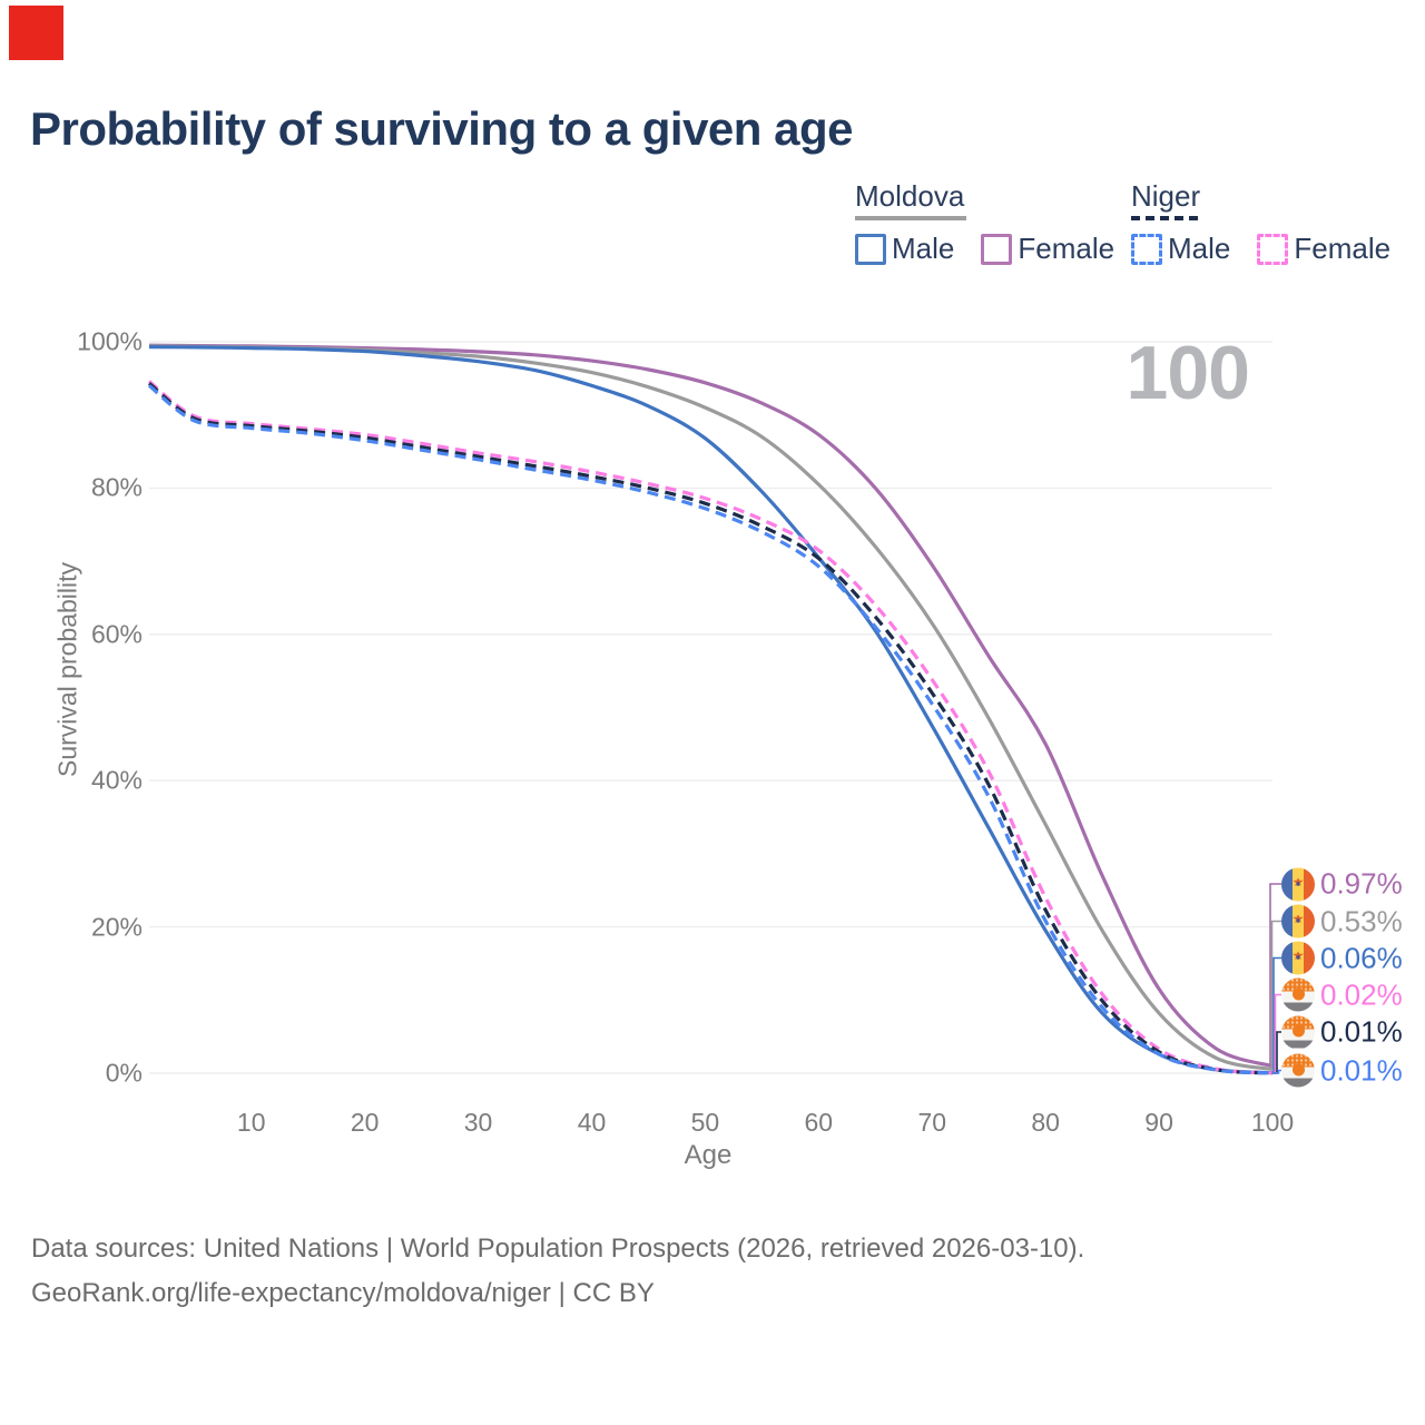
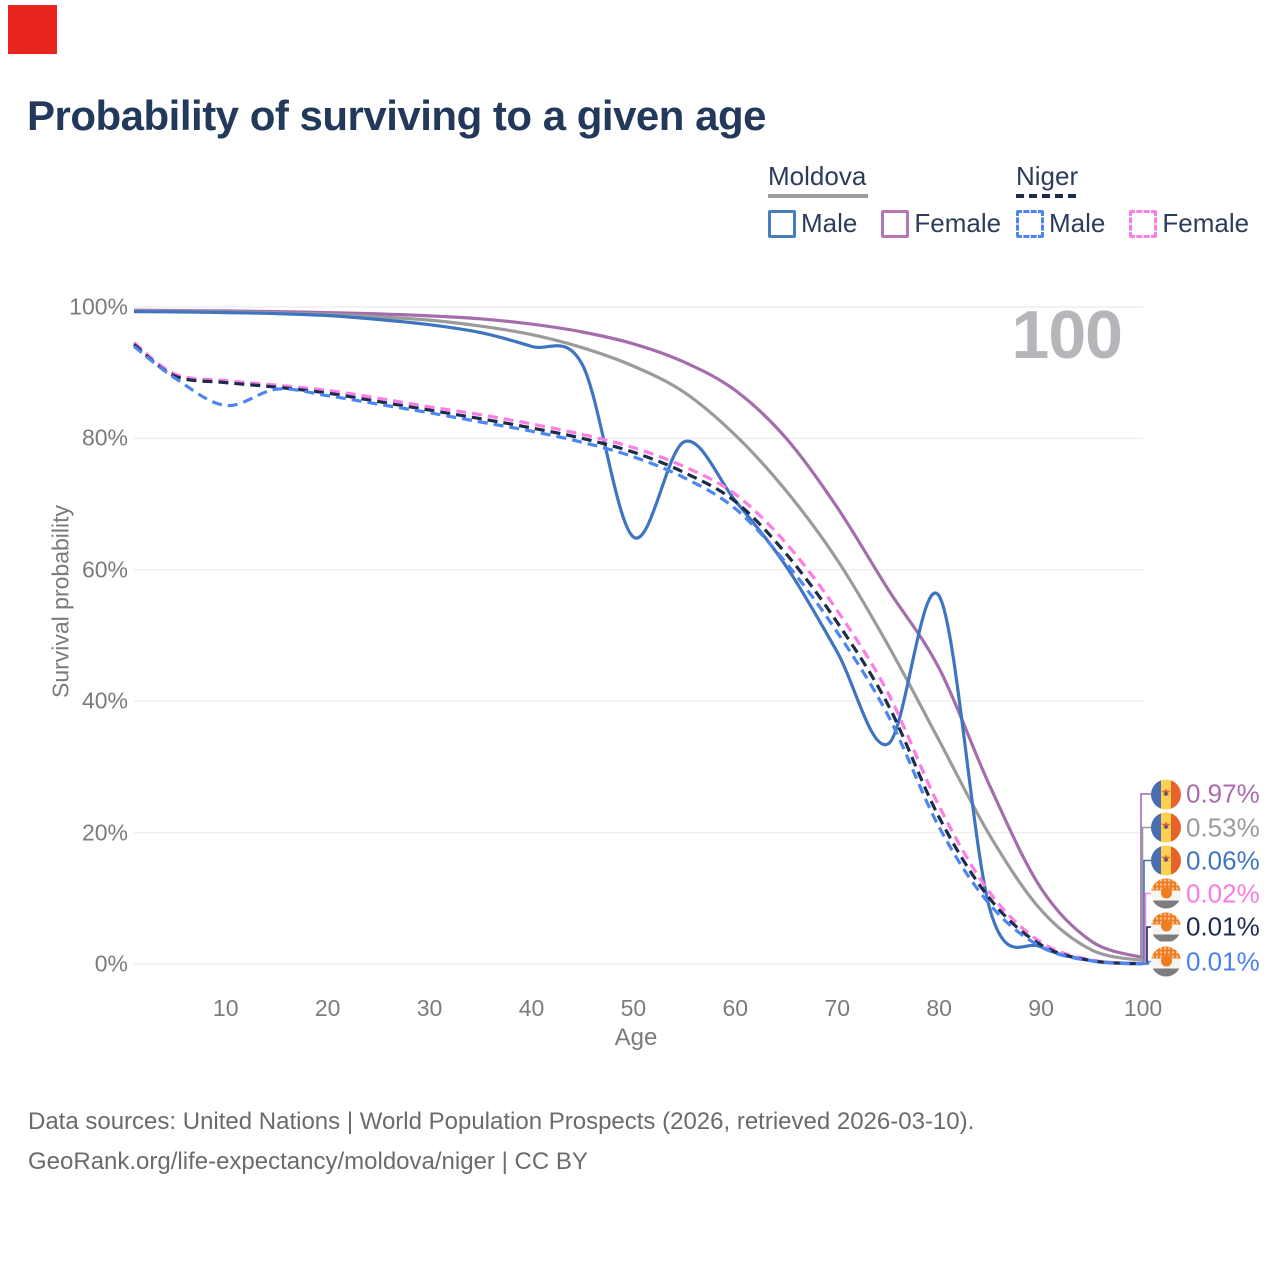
Niger Male/10: 88% -> 85%
Moldova Male/50: 87% -> 65%
Moldova Male/80: 20% -> 56%
